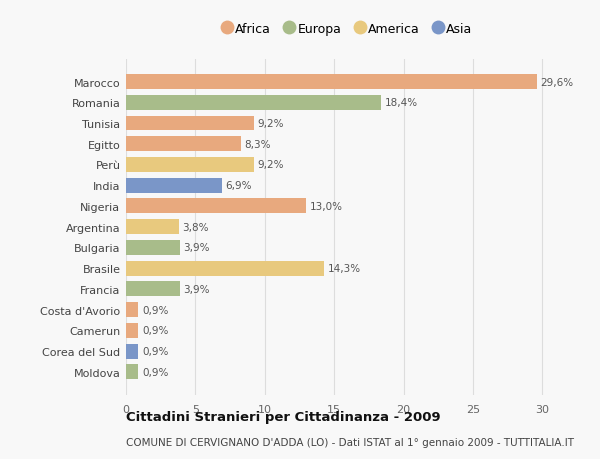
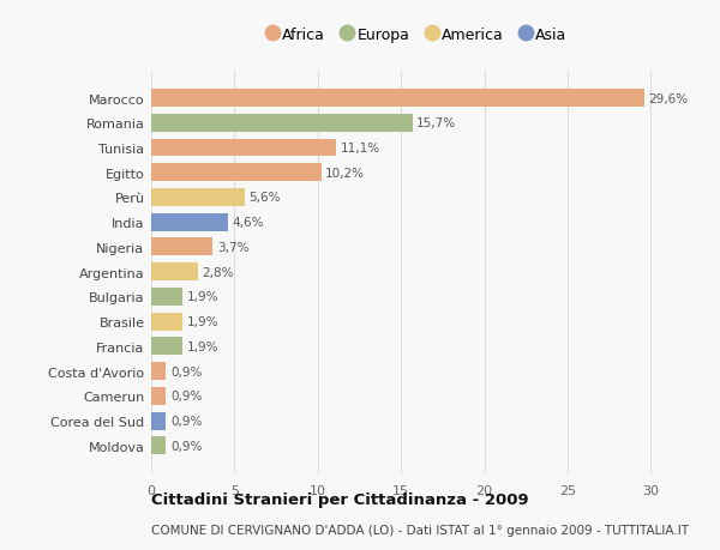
Romania: 18,4% -> 15,7%
Tunisia: 9,2% -> 11,1%
Egitto: 8,3% -> 10,2%
Perù: 9,2% -> 5,6%
India: 6,9% -> 4,6%
Nigeria: 13,0% -> 3,7%
Argentina: 3,8% -> 2,8%
Bulgaria: 3,9% -> 1,9%
Brasile: 14,3% -> 1,9%
Francia: 3,9% -> 1,9%
